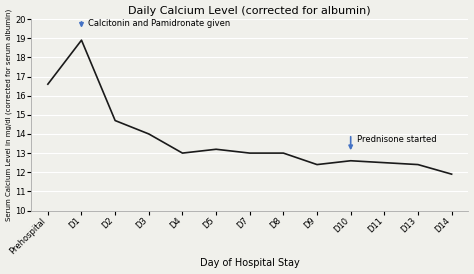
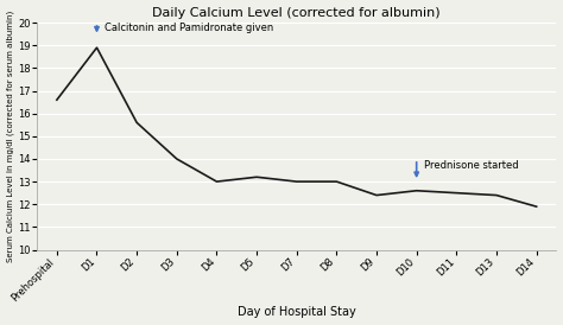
D2: 14.7 -> 15.6
